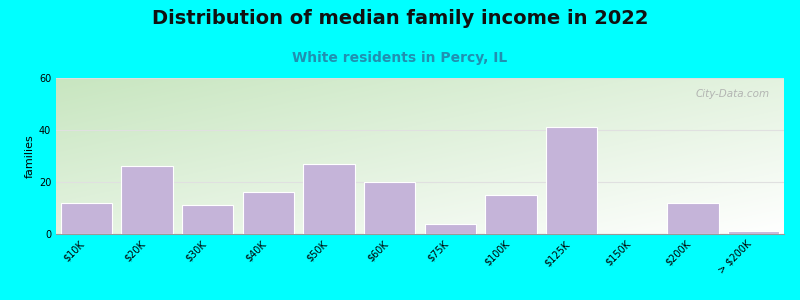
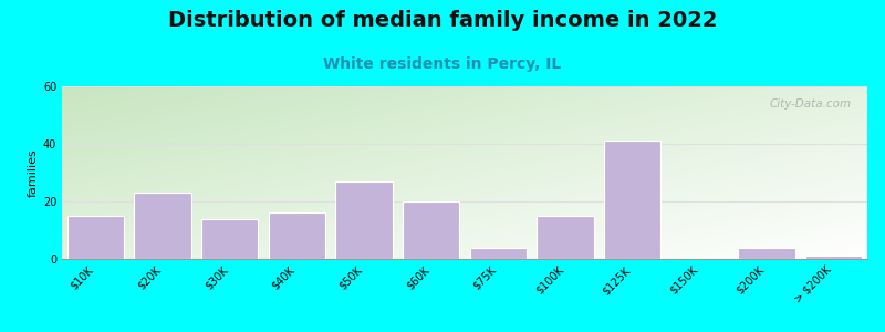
$10K: 12 -> 15
$20K: 26 -> 23
$30K: 11 -> 14
$200K: 12 -> 4
